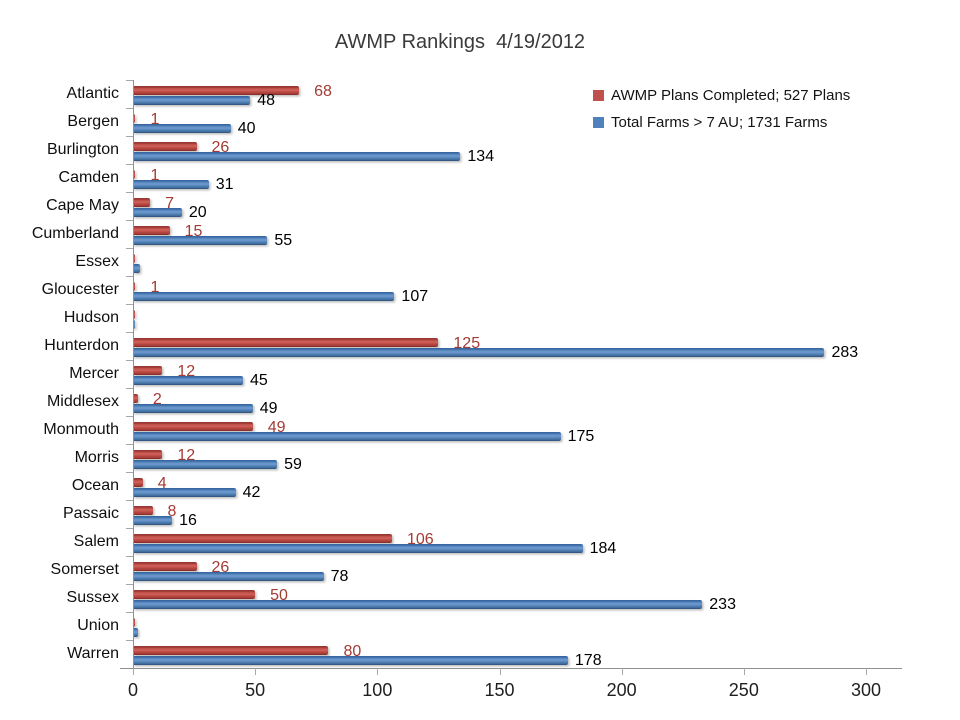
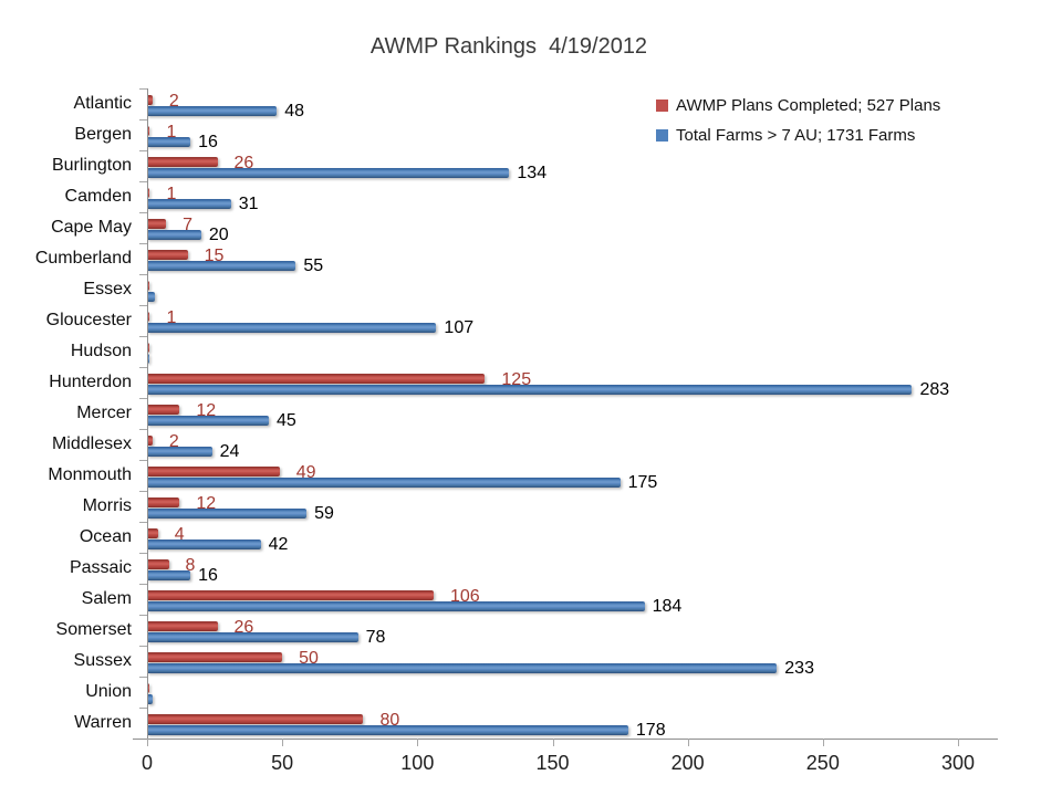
AWMP Plans Completed; 527 Plans/Atlantic: 68 -> 2
Total Farms > 7 AU; 1731 Farms/Bergen: 40 -> 16
Total Farms > 7 AU; 1731 Farms/Middlesex: 49 -> 24
